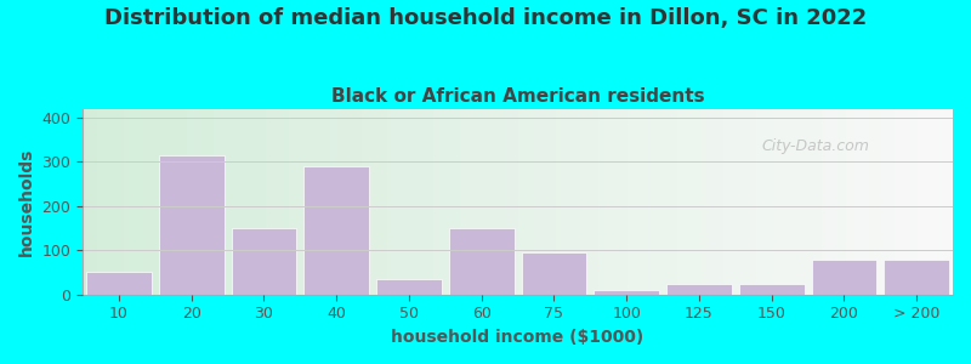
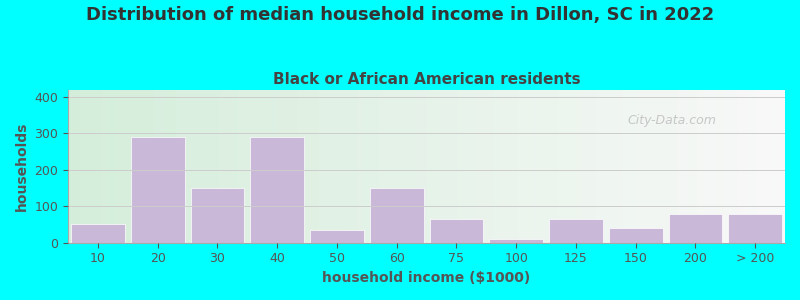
20: 315 -> 290
75: 95 -> 65
125: 25 -> 65
150: 25 -> 40
